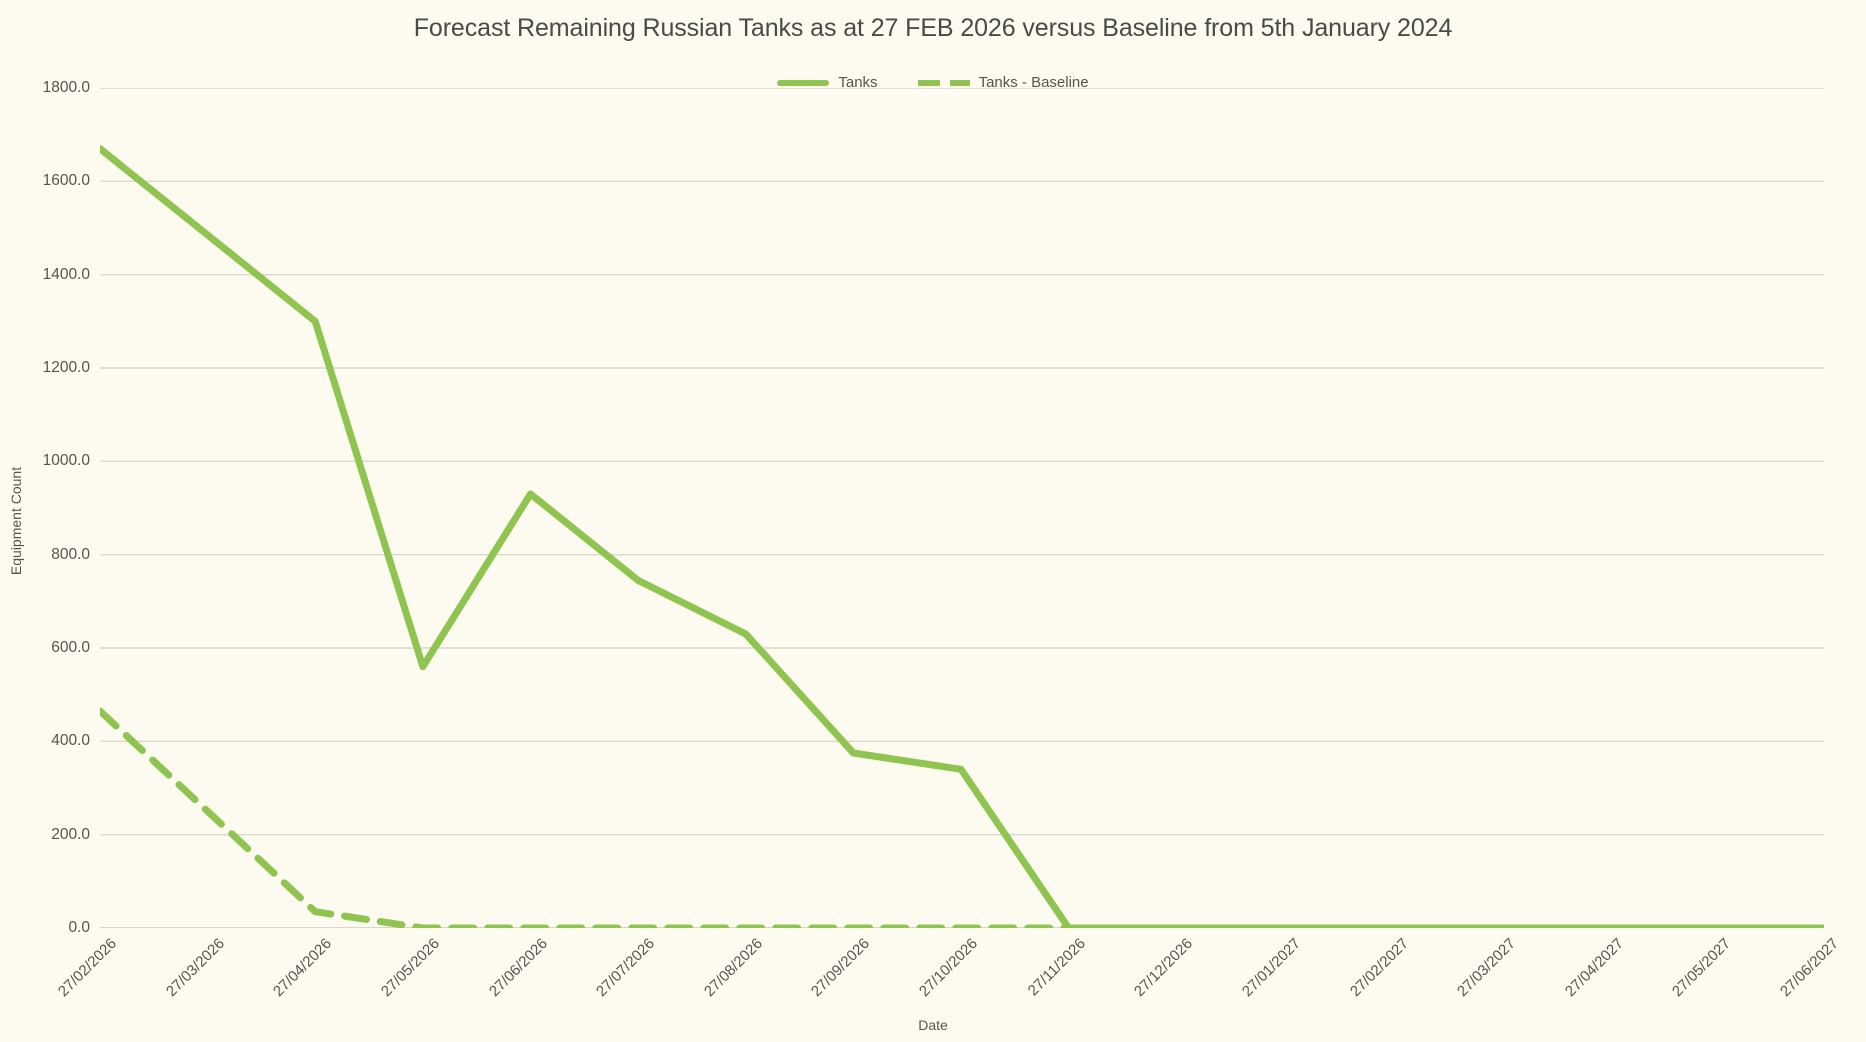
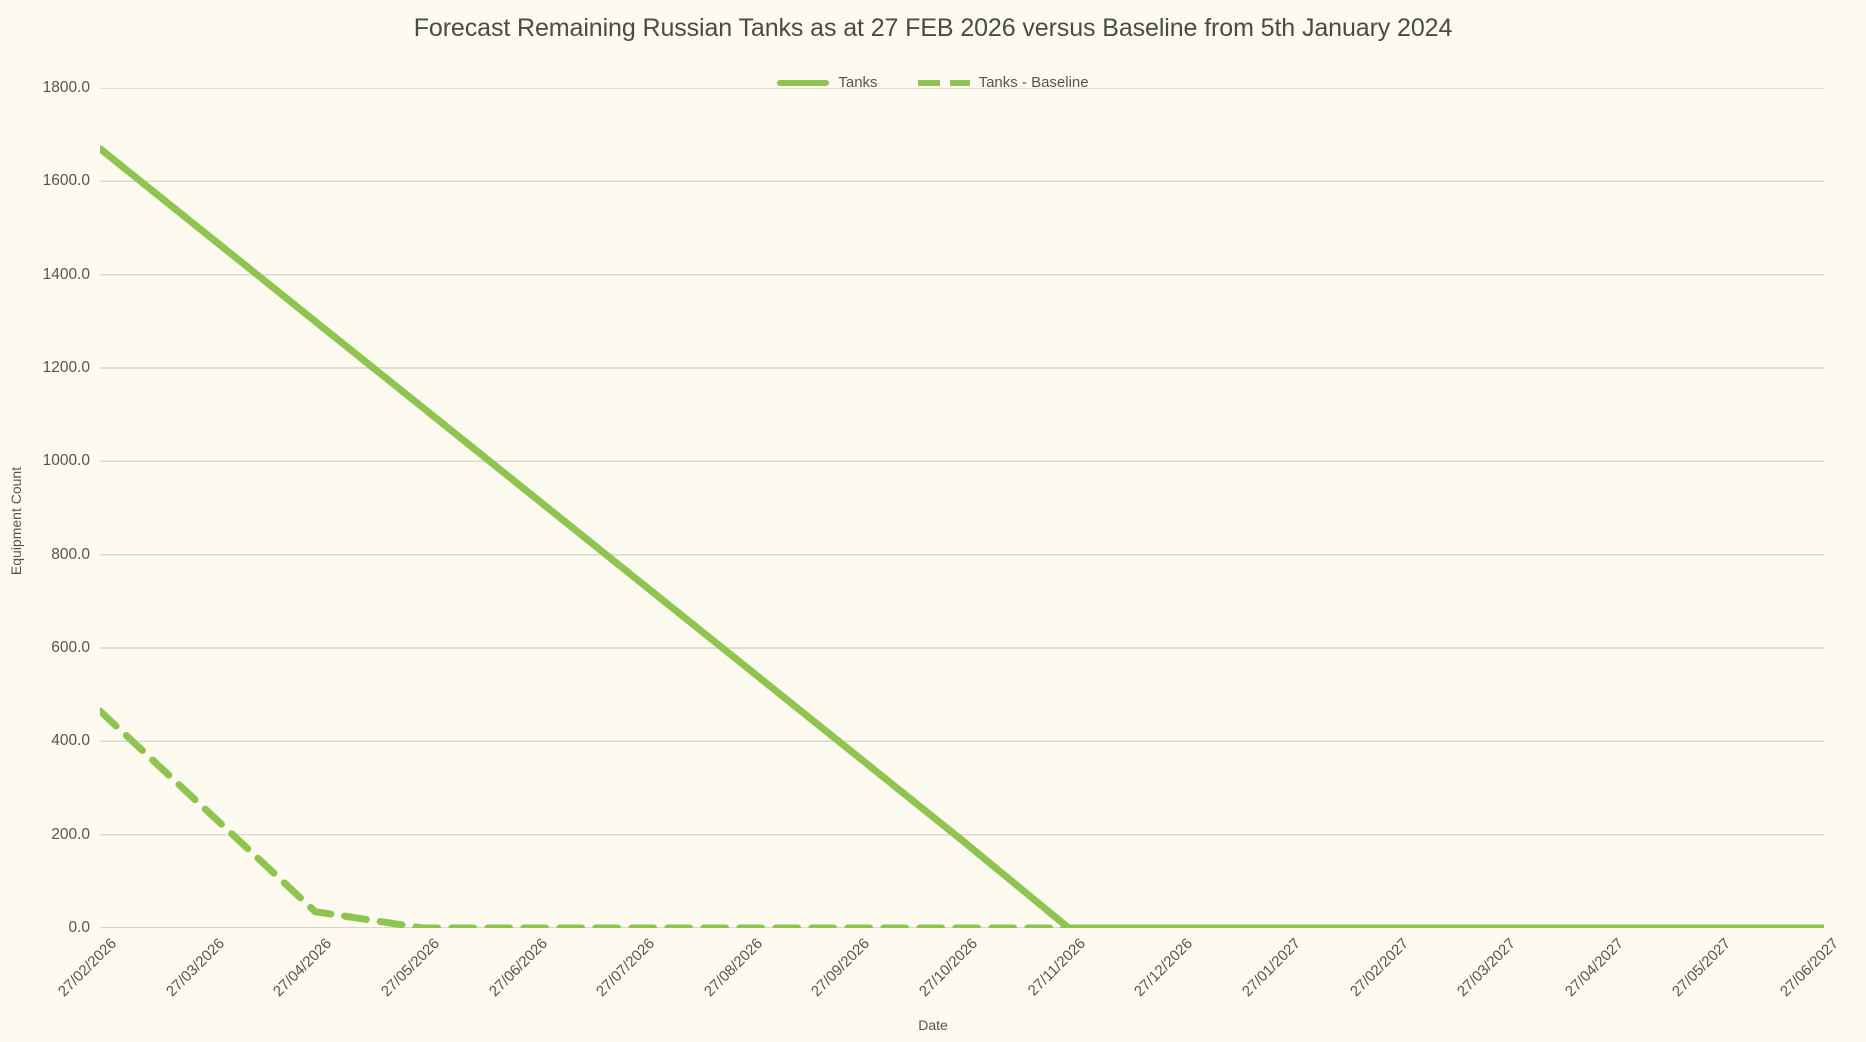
Tanks/27/05/2026: 560 -> 1120
Tanks/27/08/2026: 630 -> 560
Tanks/27/10/2026: 340 -> 190
